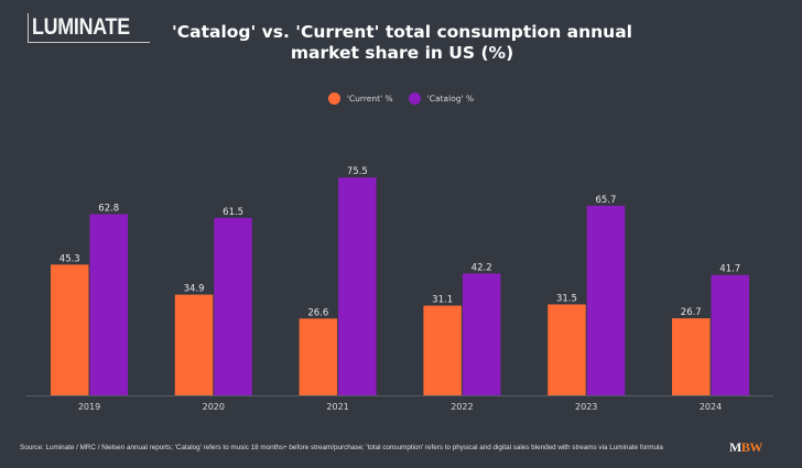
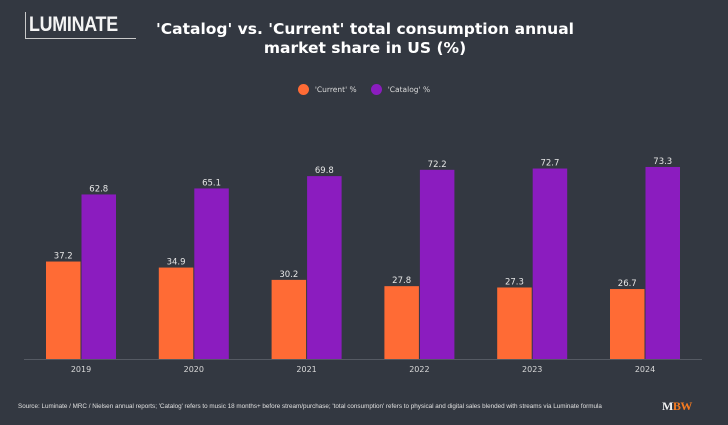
'Current' %/2019: 45.3 -> 37.2
'Catalog' %/2020: 61.5 -> 65.1
'Current' %/2021: 26.6 -> 30.2
'Catalog' %/2021: 75.5 -> 69.8
'Current' %/2022: 31.1 -> 27.8
'Catalog' %/2022: 42.2 -> 72.2
'Current' %/2023: 31.5 -> 27.3
'Catalog' %/2023: 65.7 -> 72.7
'Catalog' %/2024: 41.7 -> 73.3
